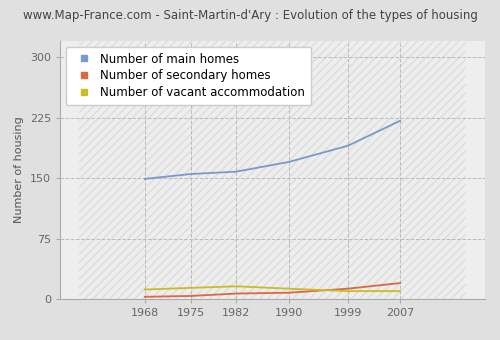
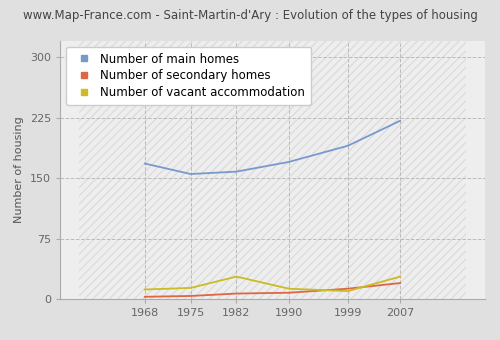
Number of main homes/1968: 149 -> 168
Number of vacant accommodation/1982: 16 -> 28
Number of vacant accommodation/2007: 10 -> 28
